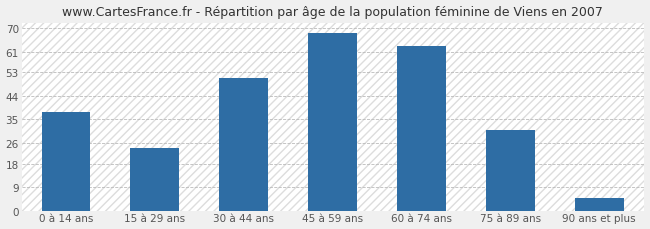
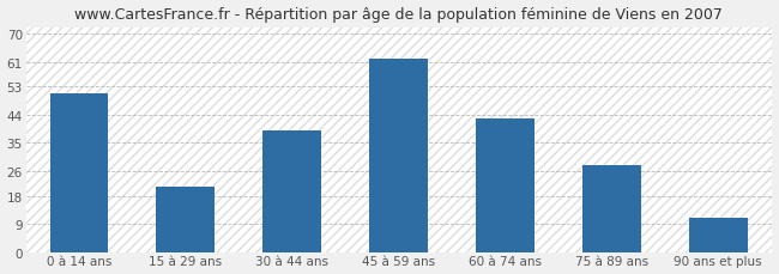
0 à 14 ans: 38 -> 51
15 à 29 ans: 24 -> 21
30 à 44 ans: 51 -> 39
45 à 59 ans: 68 -> 62
60 à 74 ans: 63 -> 43
75 à 89 ans: 31 -> 28
90 ans et plus: 5 -> 11
